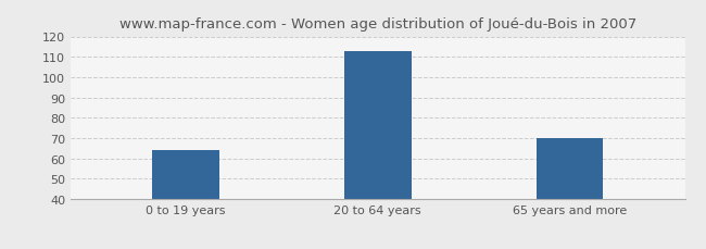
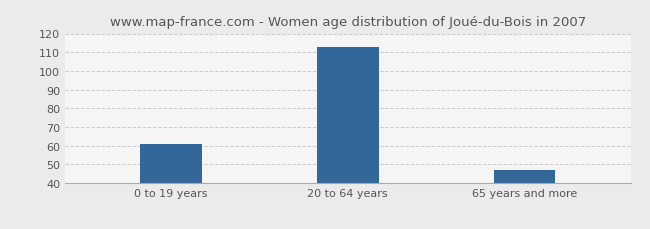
0 to 19 years: 64 -> 61
65 years and more: 70 -> 47
